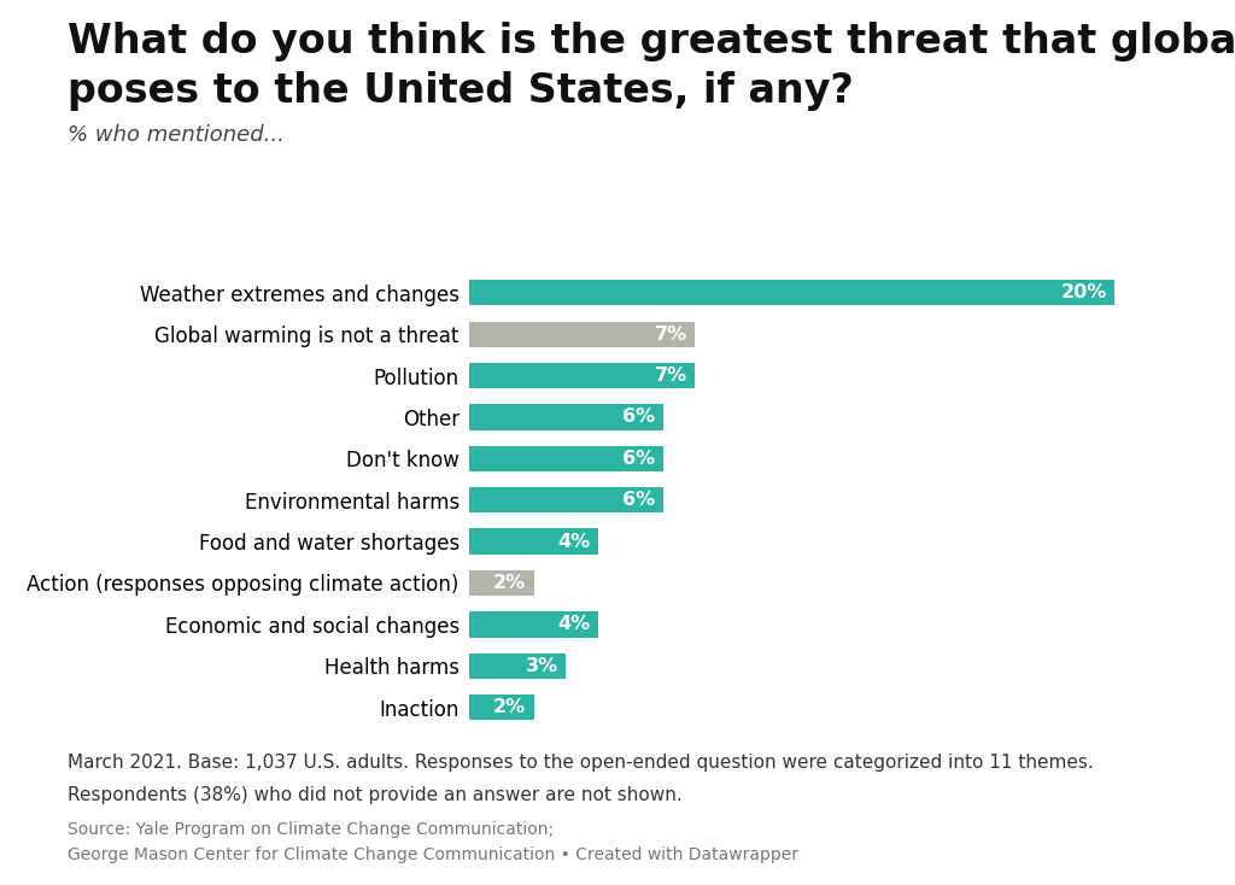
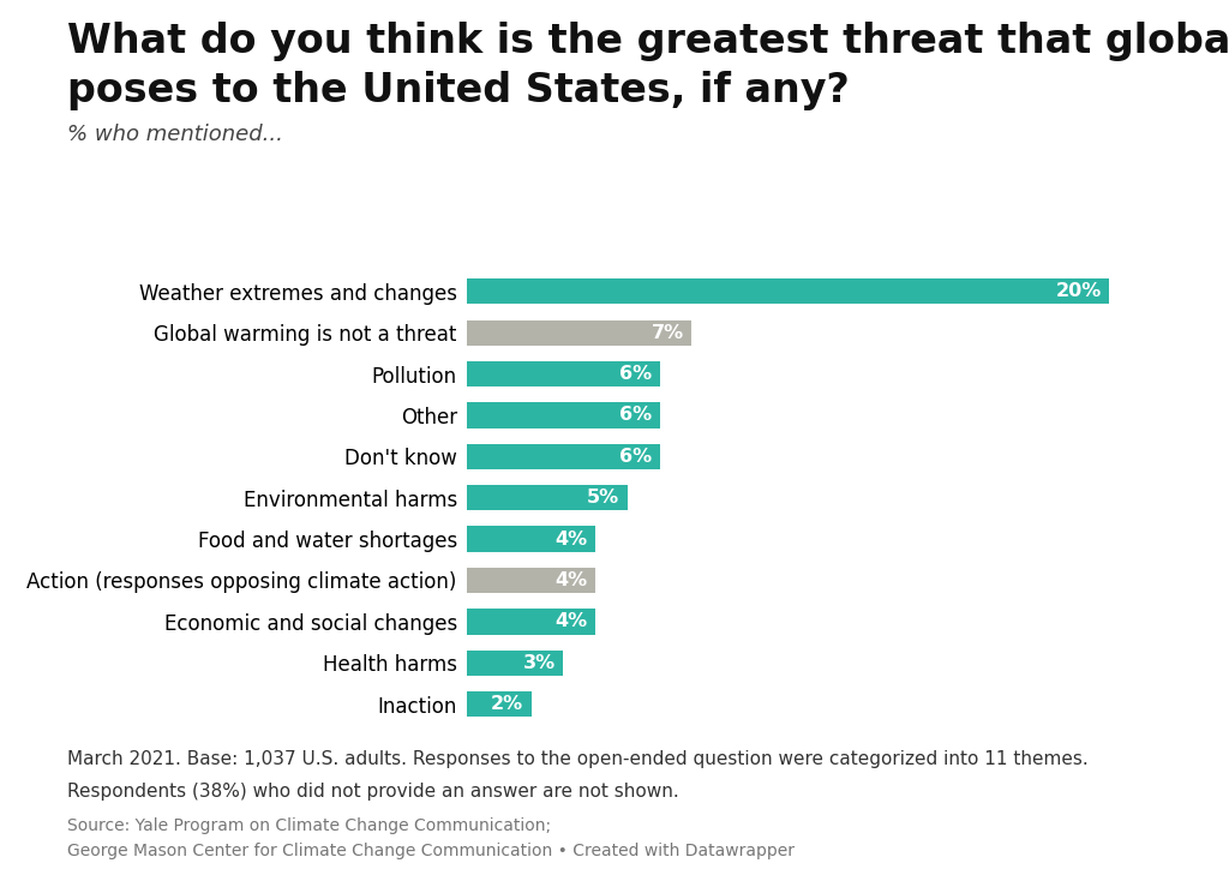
Pollution: 7% -> 6%
Environmental harms: 6% -> 5%
Action (responses opposing climate action): 2% -> 4%
